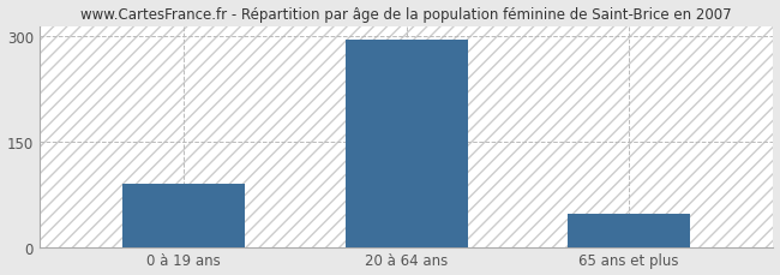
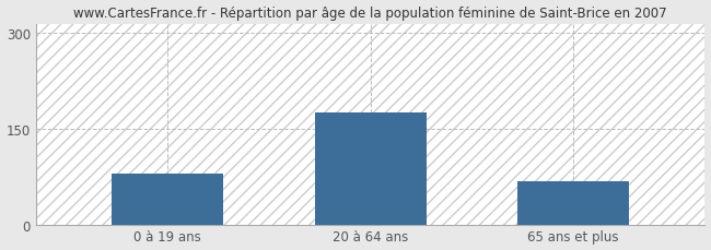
0 à 19 ans: 90 -> 80
20 à 64 ans: 296 -> 175
65 ans et plus: 48 -> 68
